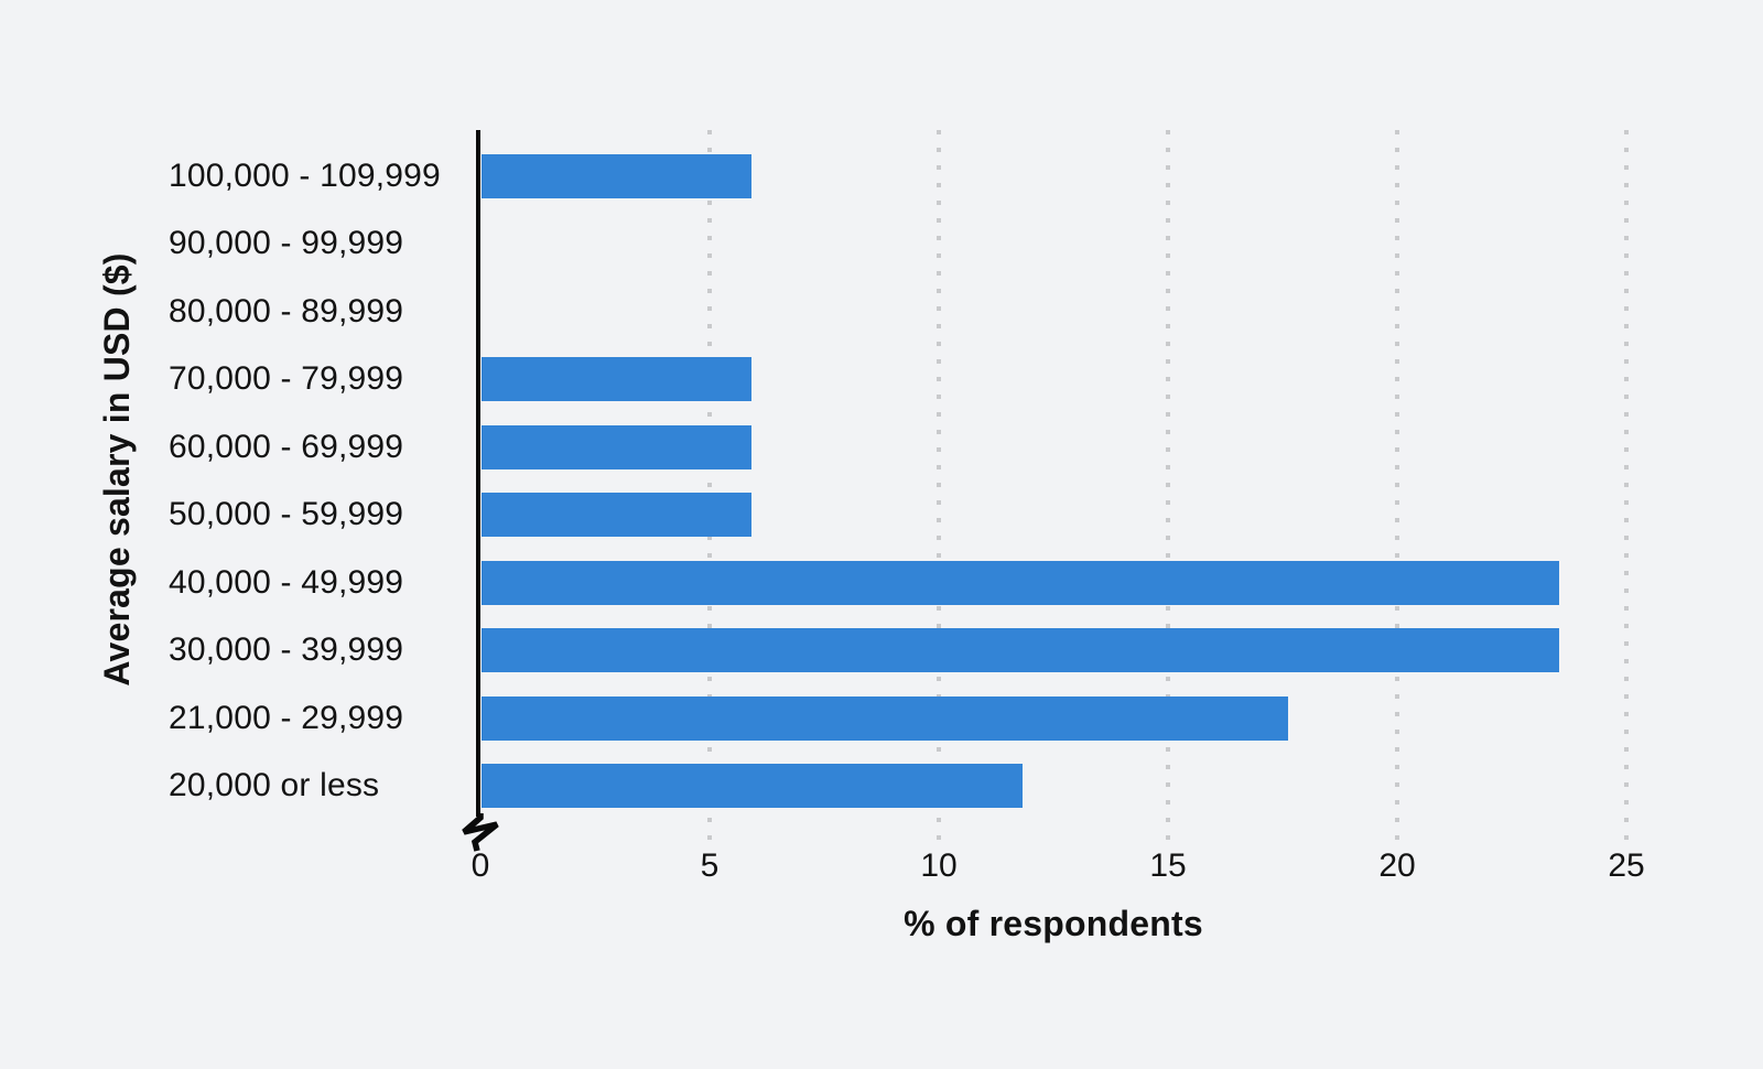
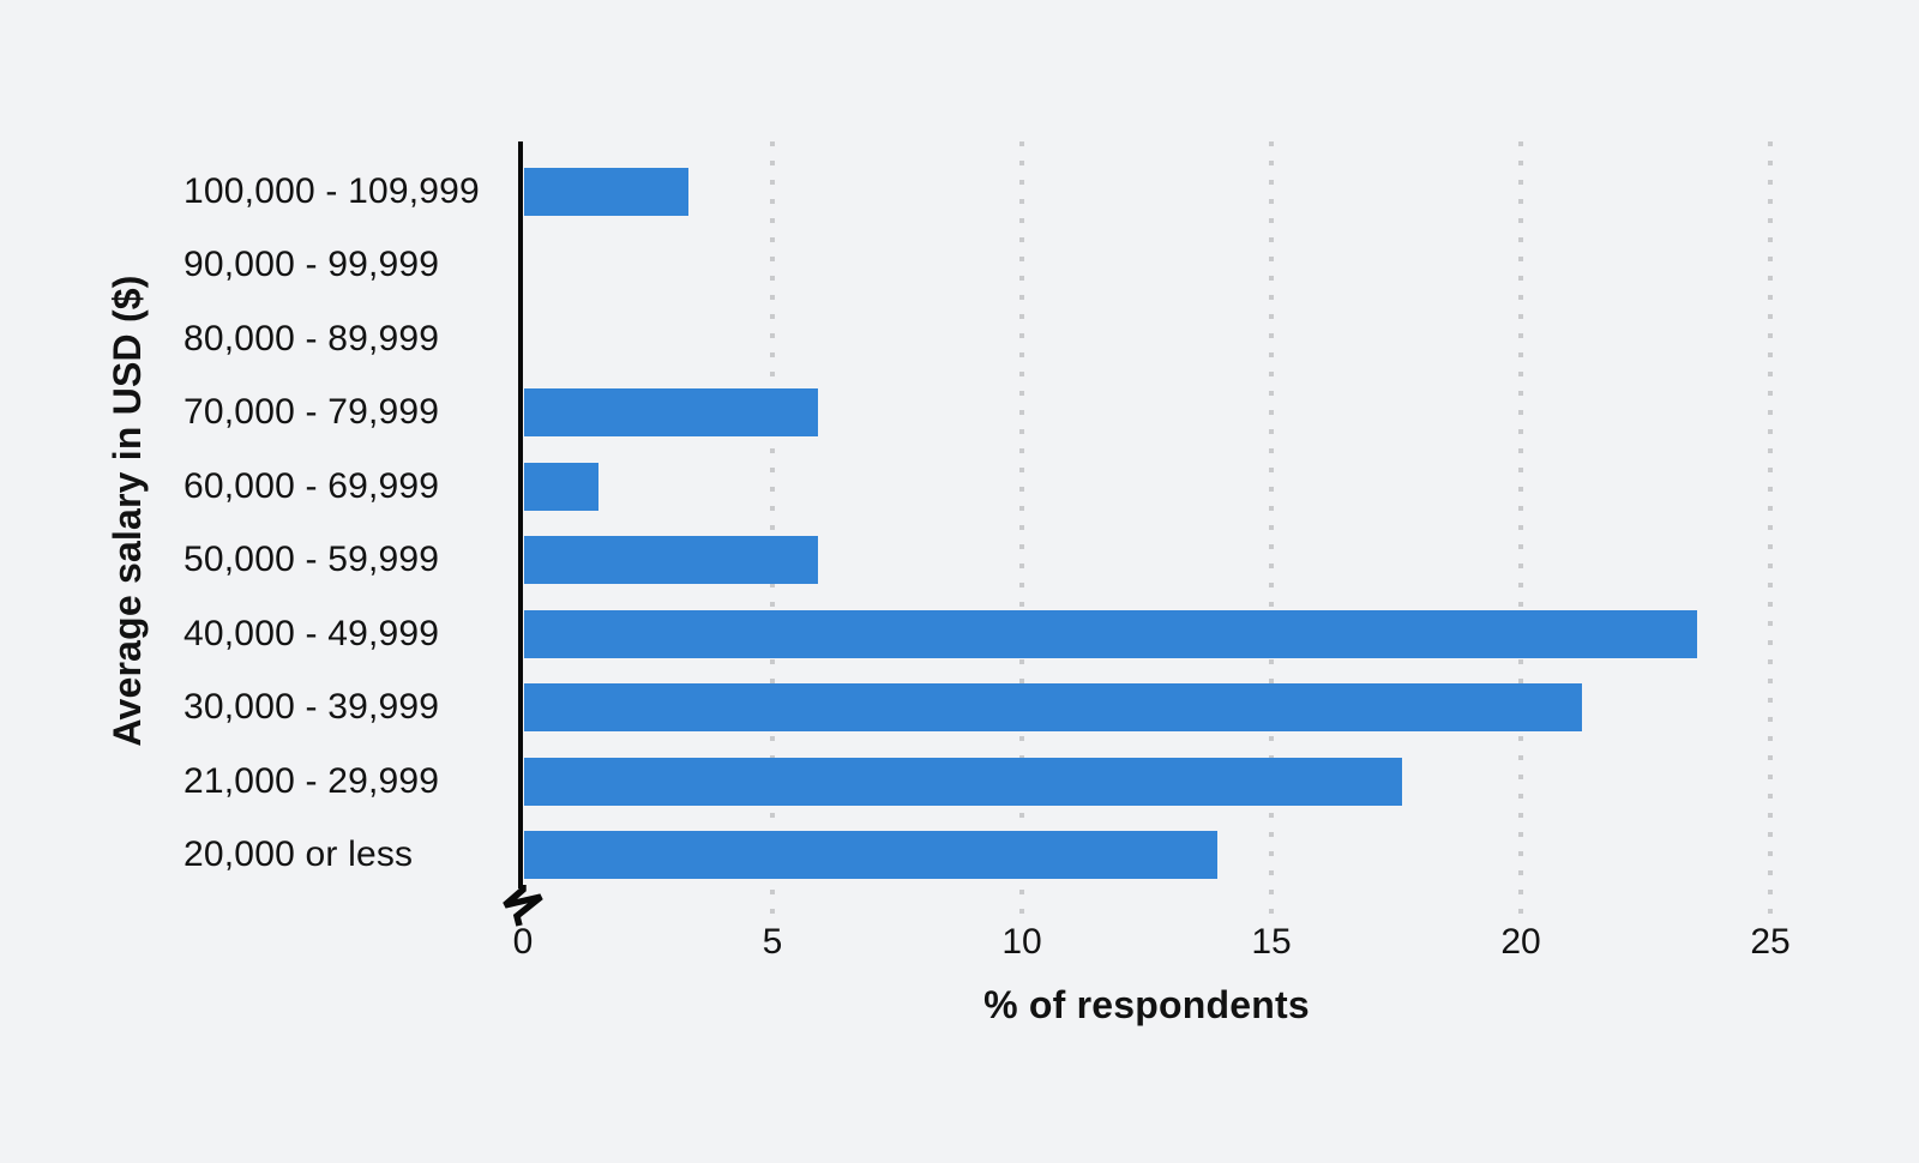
100,000 - 109,999: 5.9 -> 3.3
60,000 - 69,999: 5.9 -> 1.5
30,000 - 39,999: 23.5 -> 21.2
20,000 or less: 11.8 -> 13.9
